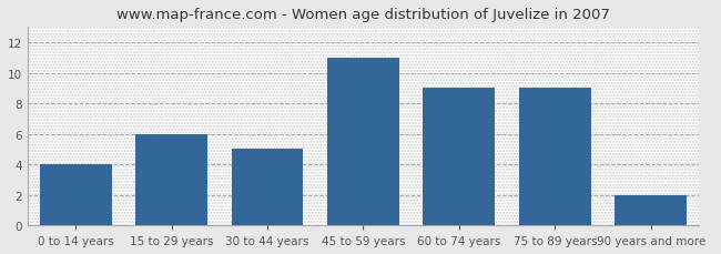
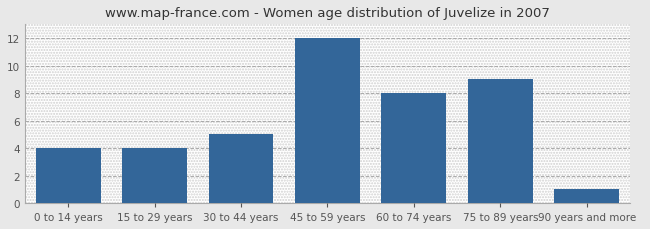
15 to 29 years: 6 -> 4
45 to 59 years: 11 -> 12
60 to 74 years: 9 -> 8
90 years and more: 2 -> 1
